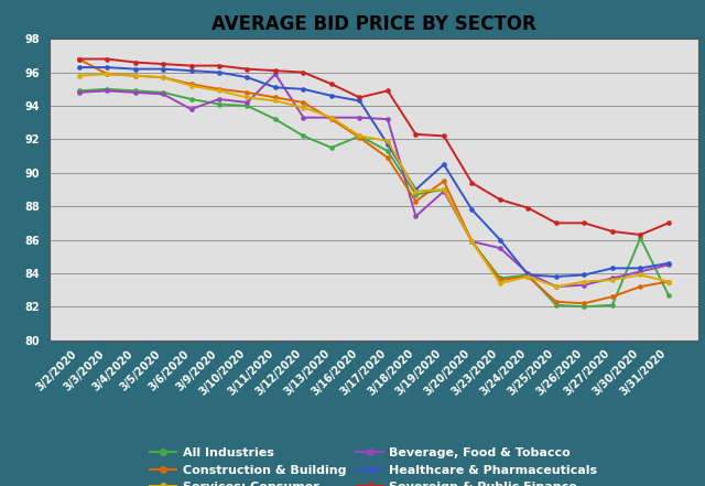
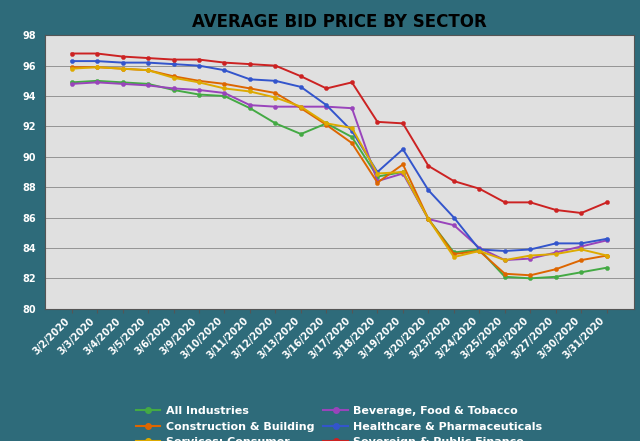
Construction & Building/3/2/2020: 96.8 -> 95.9
Beverage, Food & Tobacco/3/6/2020: 93.8 -> 94.5
Beverage, Food & Tobacco/3/11/2020: 95.9 -> 93.4
Healthcare & Pharmaceuticals/3/16/2020: 94.3 -> 93.4
Beverage, Food & Tobacco/3/18/2020: 87.4 -> 88.4
All Industries/3/30/2020: 86.1 -> 82.4
